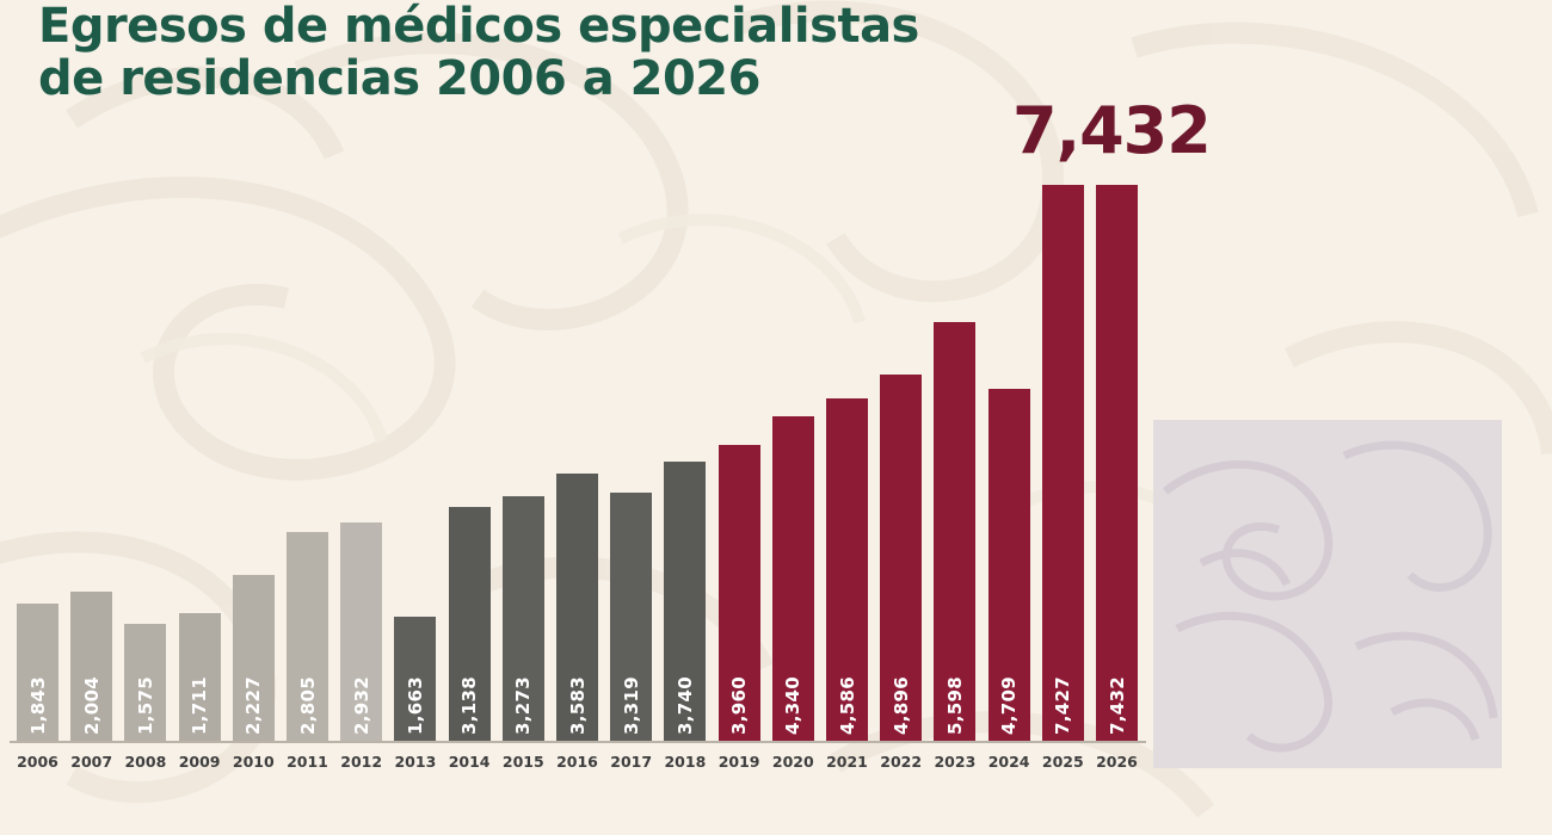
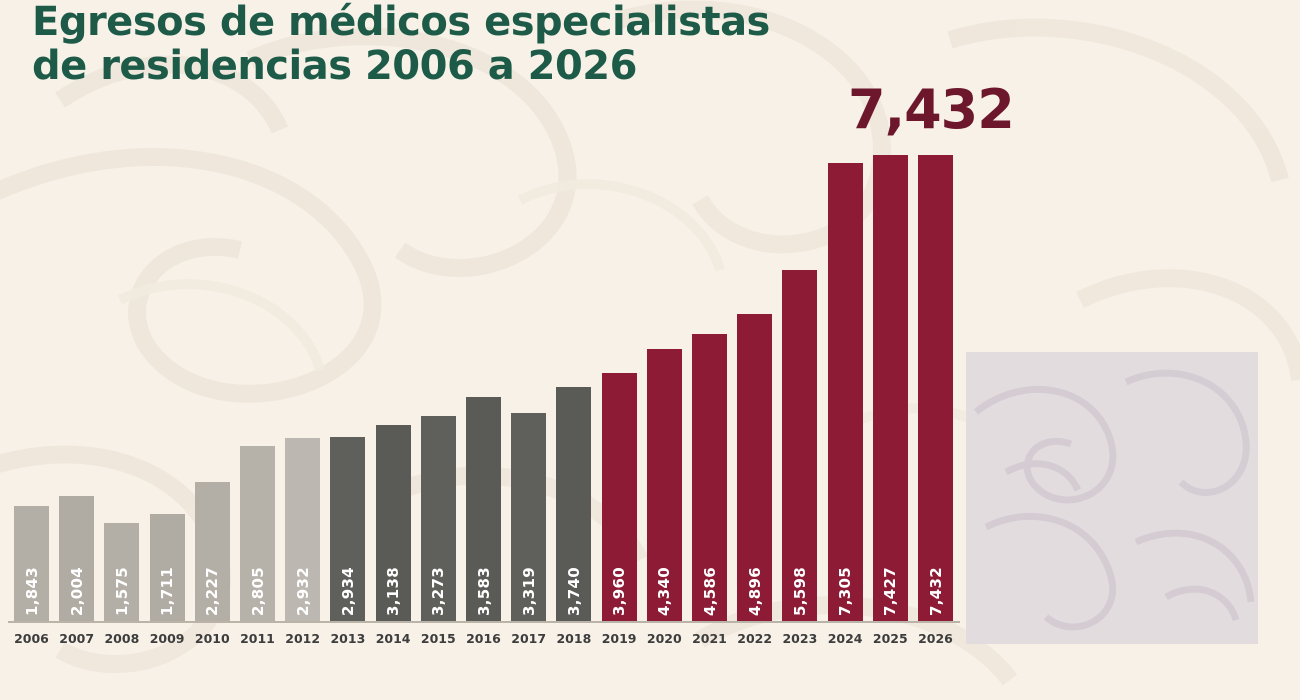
2013: 1,663 -> 2,934
2024: 4,709 -> 7,305
